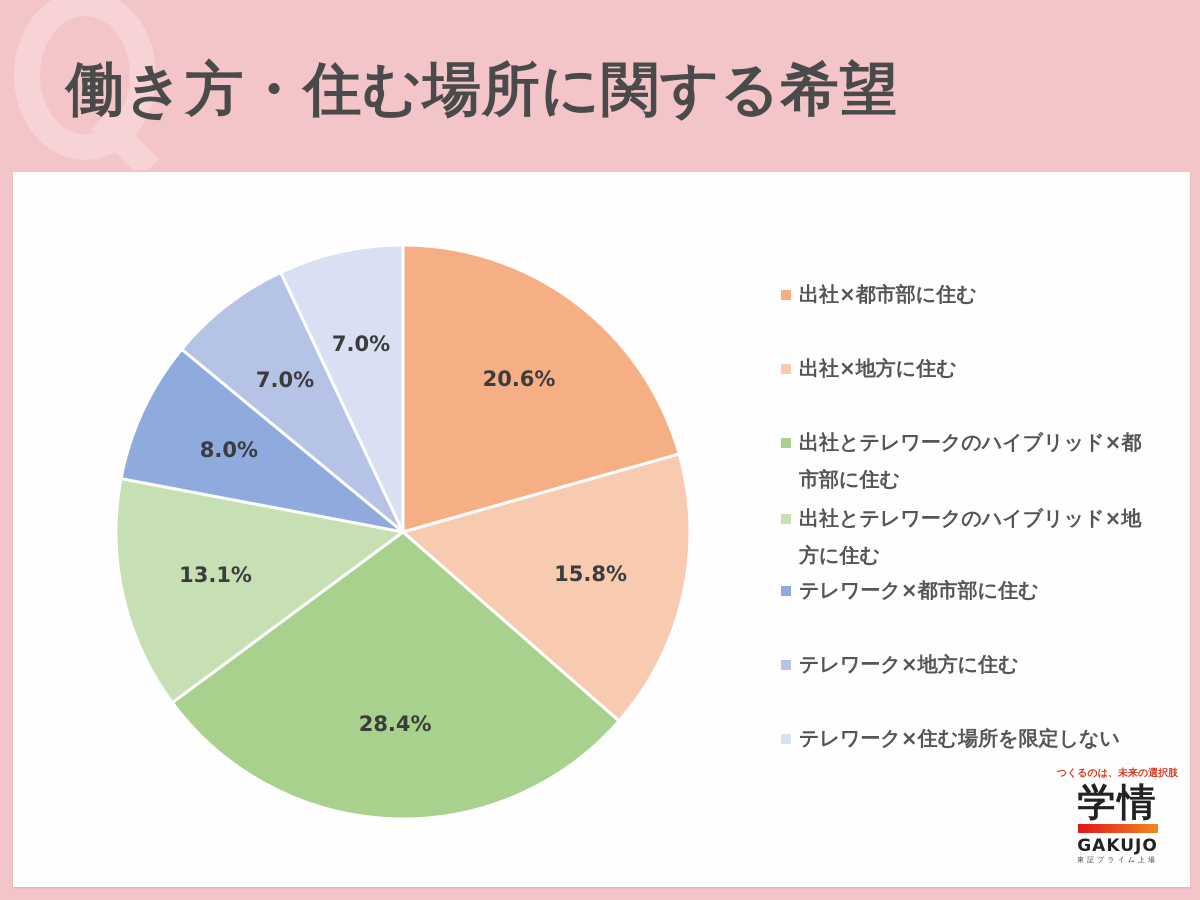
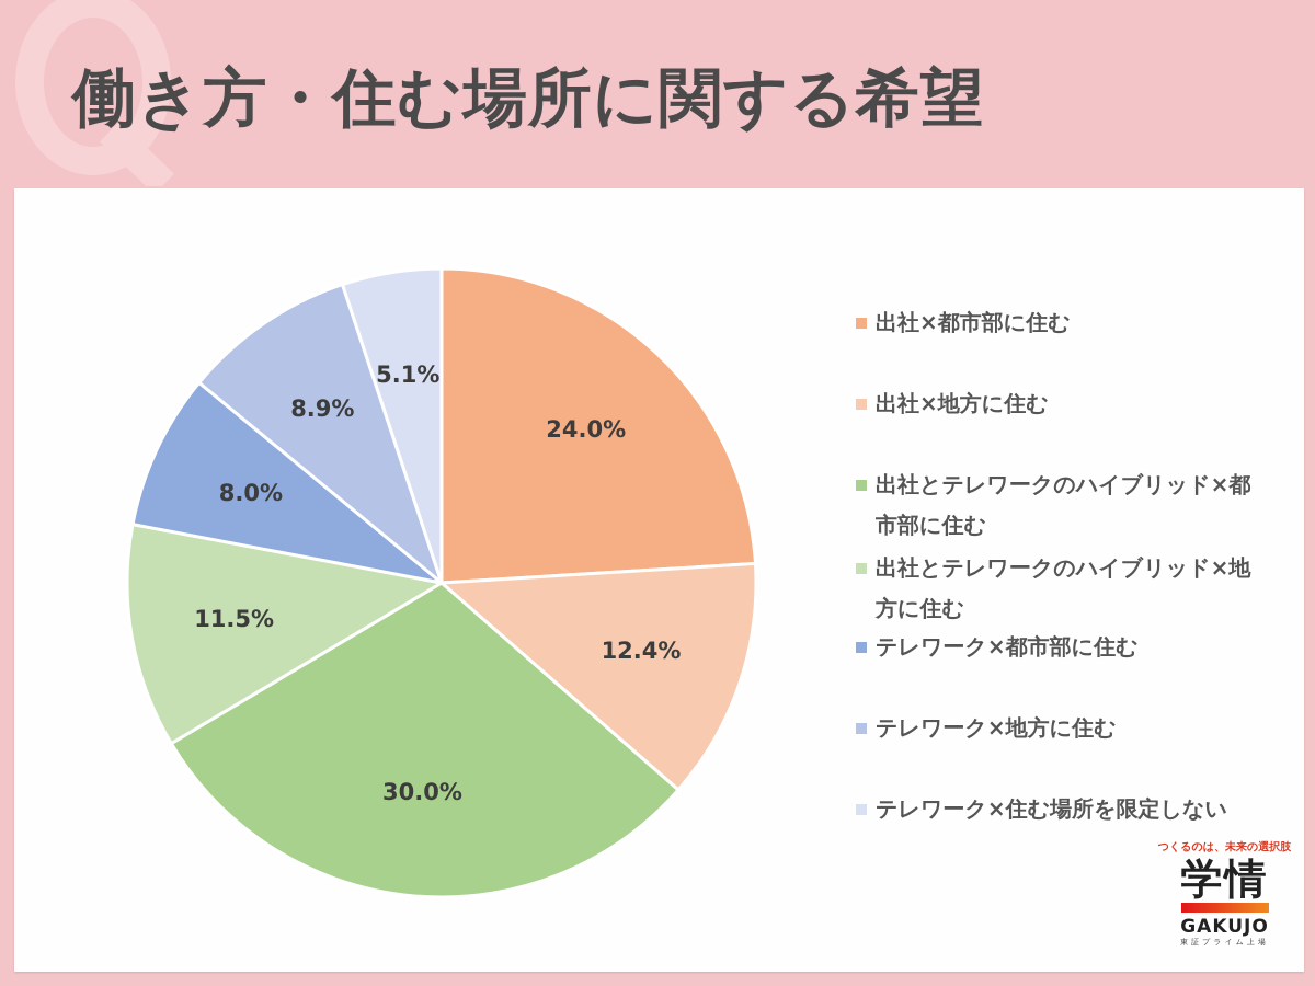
出社×都市部に住む: 20.6% -> 24.0%
出社×地方に住む: 15.8% -> 12.4%
出社とテレワークのハイブリッド×都市部に住む: 28.4% -> 30.0%
出社とテレワークのハイブリッド×地方に住む: 13.1% -> 11.5%
テレワーク×地方に住む: 7.0% -> 8.9%
テレワーク×住む場所を限定しない: 7.0% -> 5.1%
